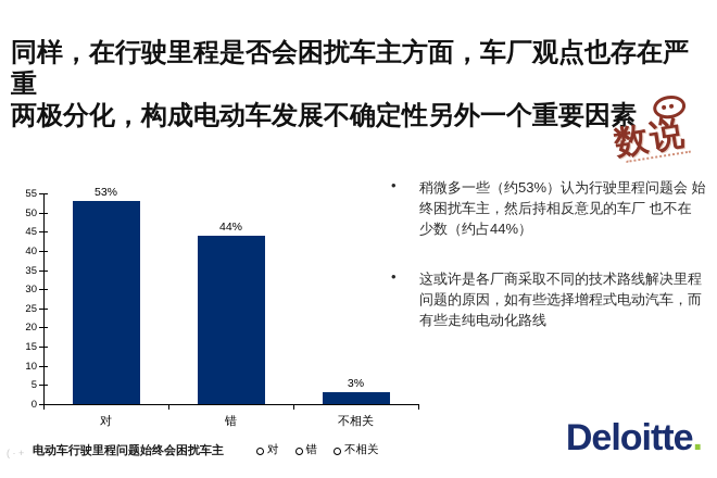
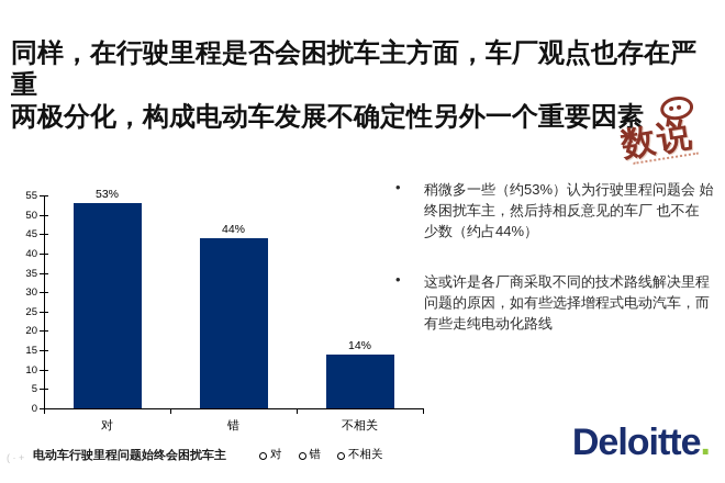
不相关: 3% -> 14%
